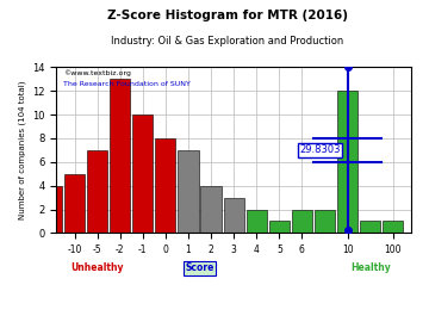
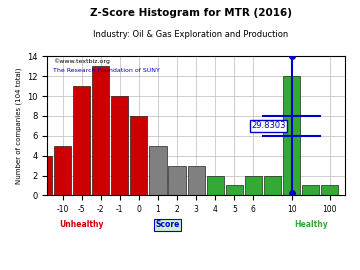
-5: 7 -> 11
1: 7 -> 5
2: 4 -> 3
